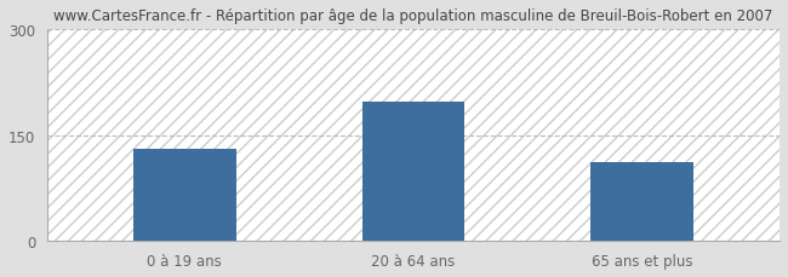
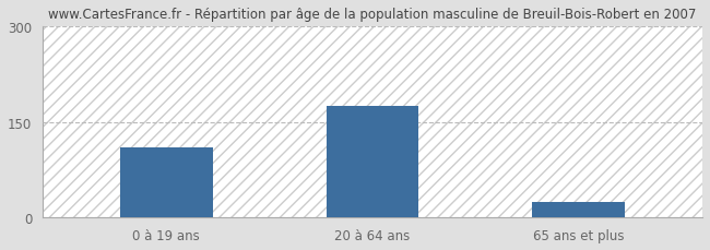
0 à 19 ans: 130 -> 110
20 à 64 ans: 198 -> 175
65 ans et plus: 112 -> 25
